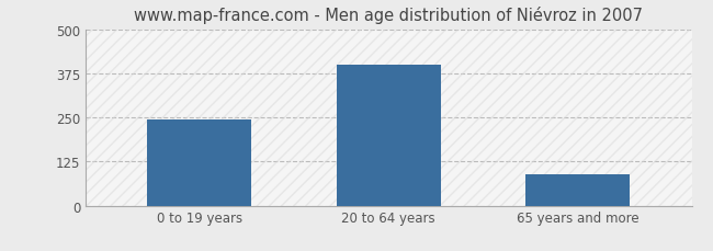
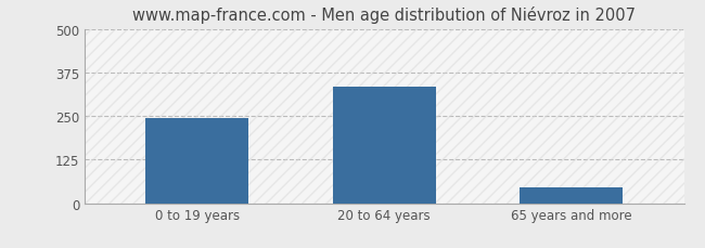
20 to 64 years: 400 -> 335
65 years and more: 90 -> 45
